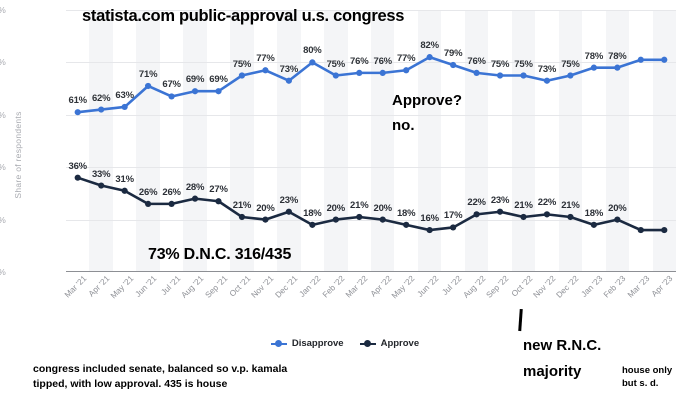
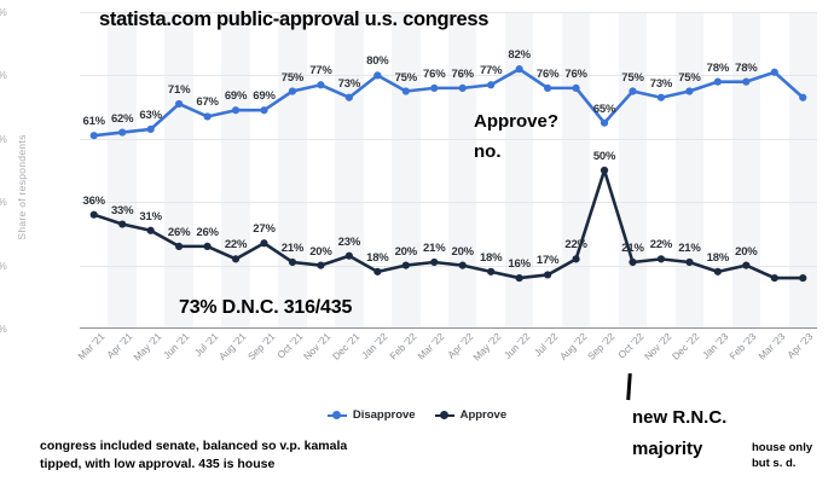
Approve/Aug '21: 28% -> 22%
Disapprove/Jul '22: 79% -> 76%
Disapprove/Sep '22: 75% -> 65%
Approve/Sep '22: 23% -> 50%
Disapprove/Apr '23: 81% -> 73%
